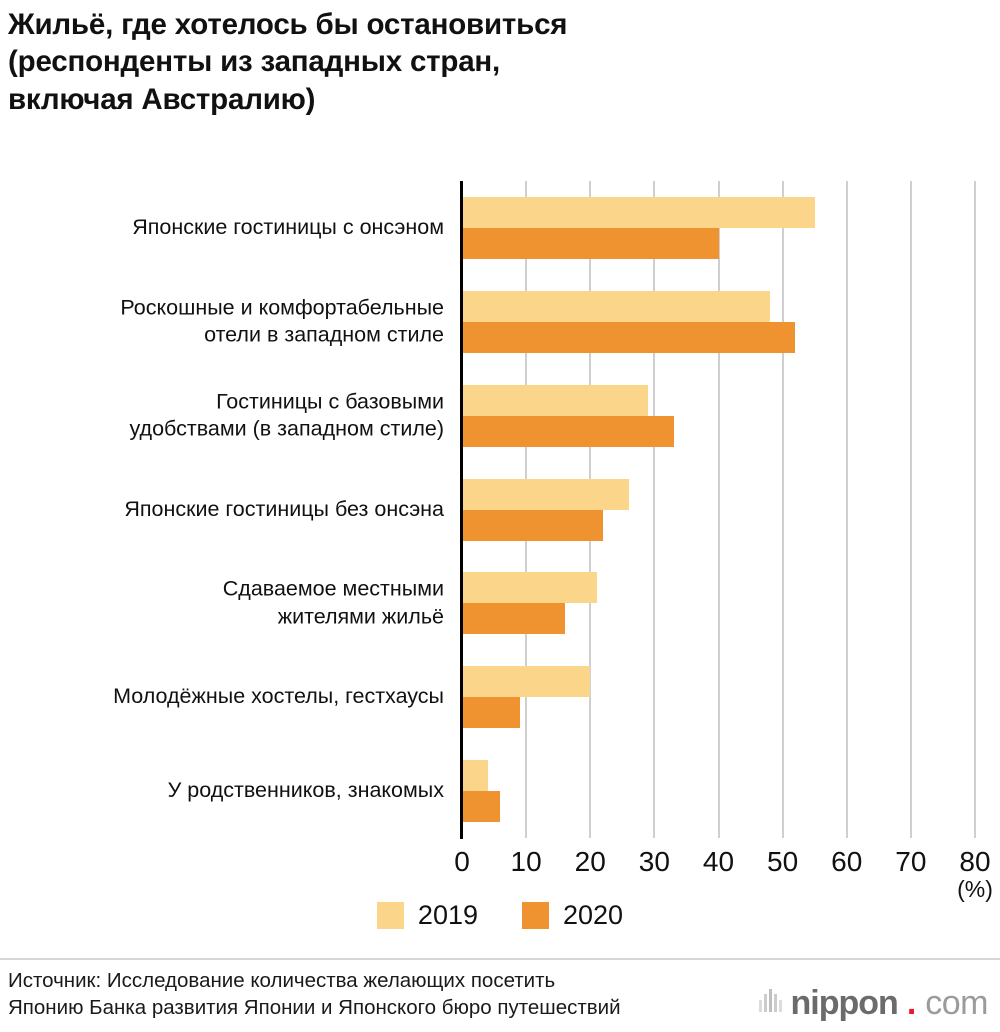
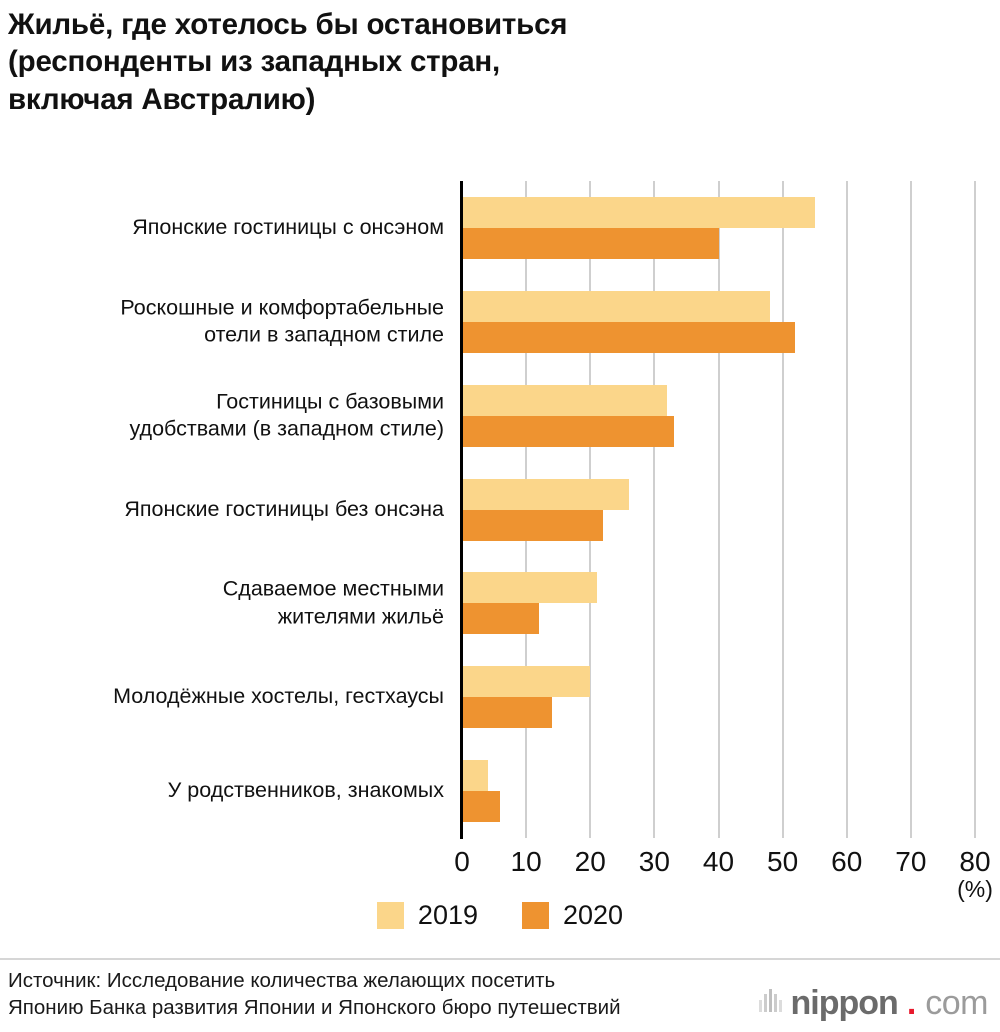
2019/Гостиницы с базовыми удобствами (в западном стиле): 29 -> 32
2020/Сдаваемое местными жителями жильё: 16 -> 12
2020/Молодёжные хостелы, гестхаусы: 9 -> 14
